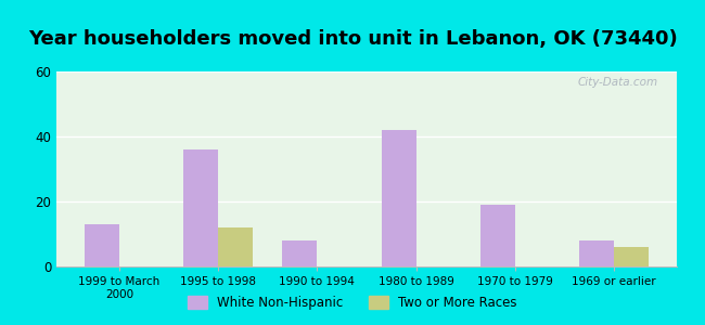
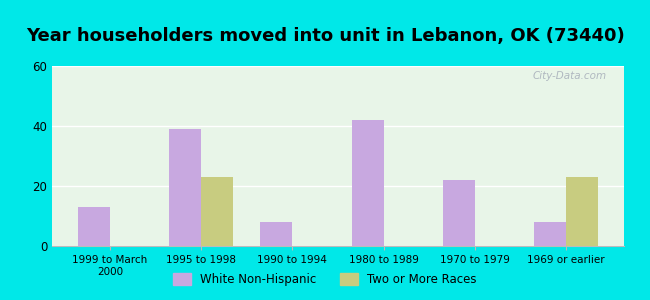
White Non-Hispanic/1995 to 1998: 36 -> 39
Two or More Races/1995 to 1998: 12 -> 23
White Non-Hispanic/1970 to 1979: 19 -> 22
Two or More Races/1969 or earlier: 6 -> 23
